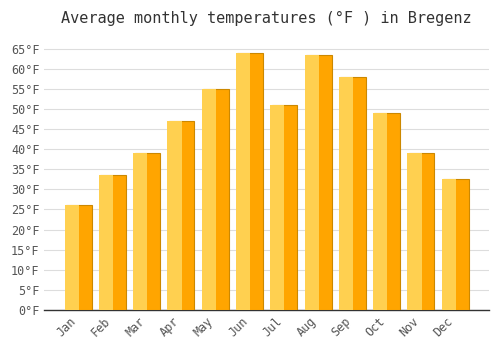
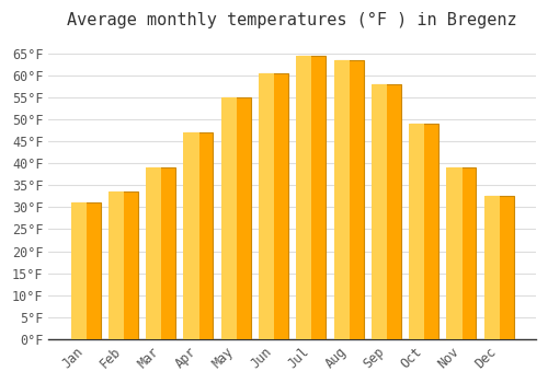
Jan: 26.0°F -> 31.0°F
Jun: 64.0°F -> 60.5°F
Jul: 51.0°F -> 64.5°F
